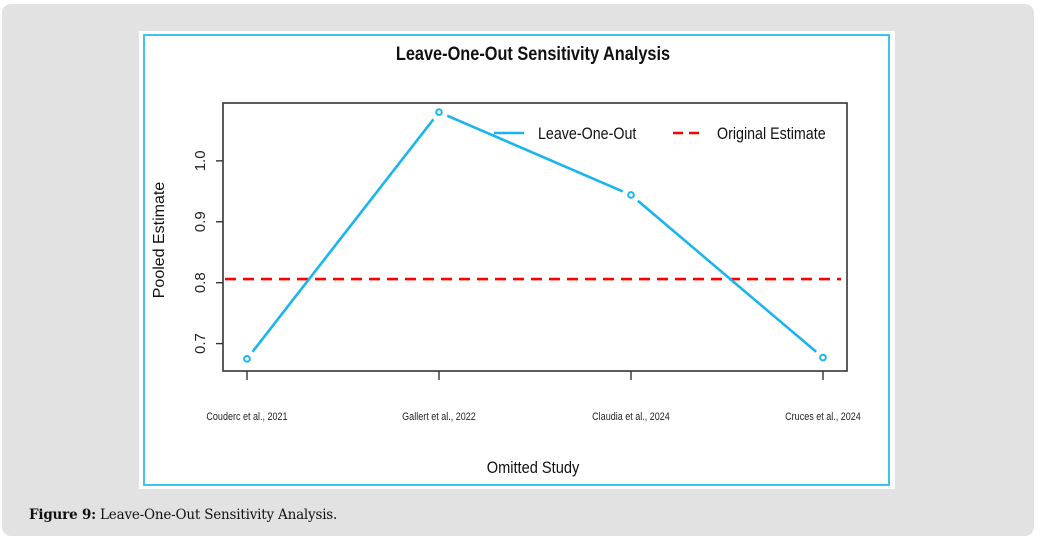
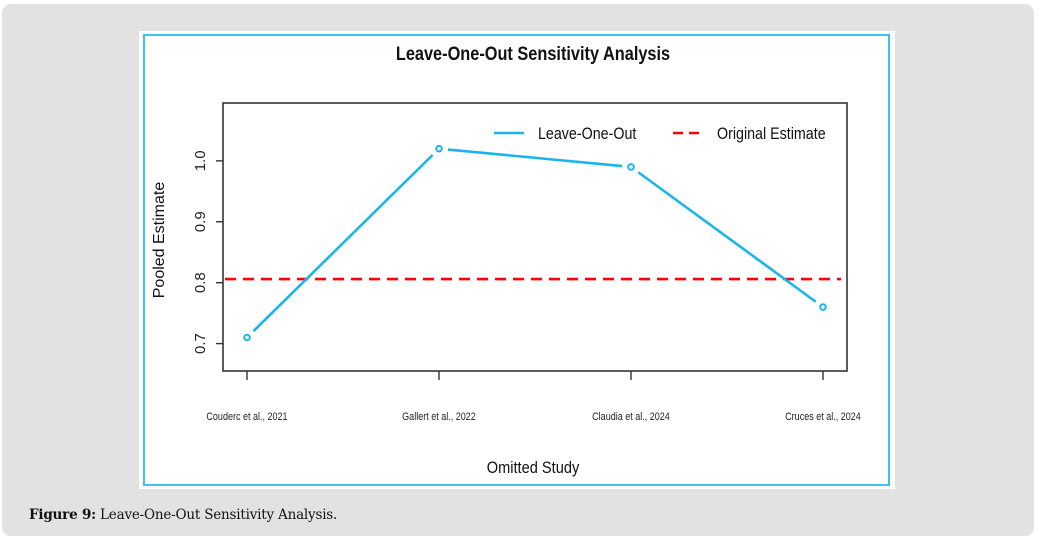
Couderc et al., 2021: 0.68 -> 0.71
Gallert et al., 2022: 1.08 -> 1.02
Claudia et al., 2024: 0.94 -> 0.99
Cruces et al., 2024: 0.68 -> 0.76
